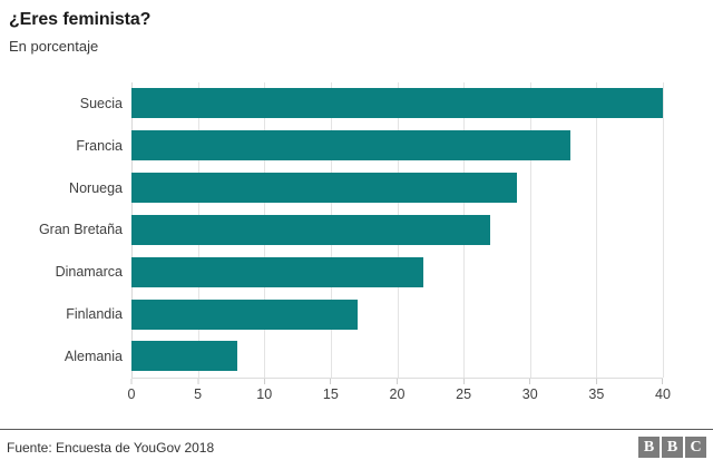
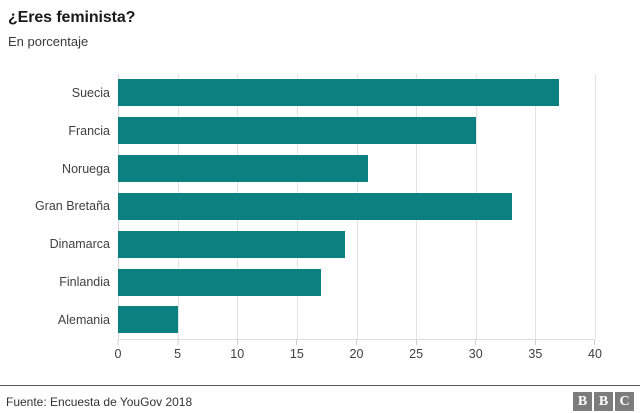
Suecia: 40 -> 37
Francia: 33 -> 30
Noruega: 29 -> 21
Gran Bretaña: 27 -> 33
Dinamarca: 22 -> 19
Alemania: 8 -> 5
